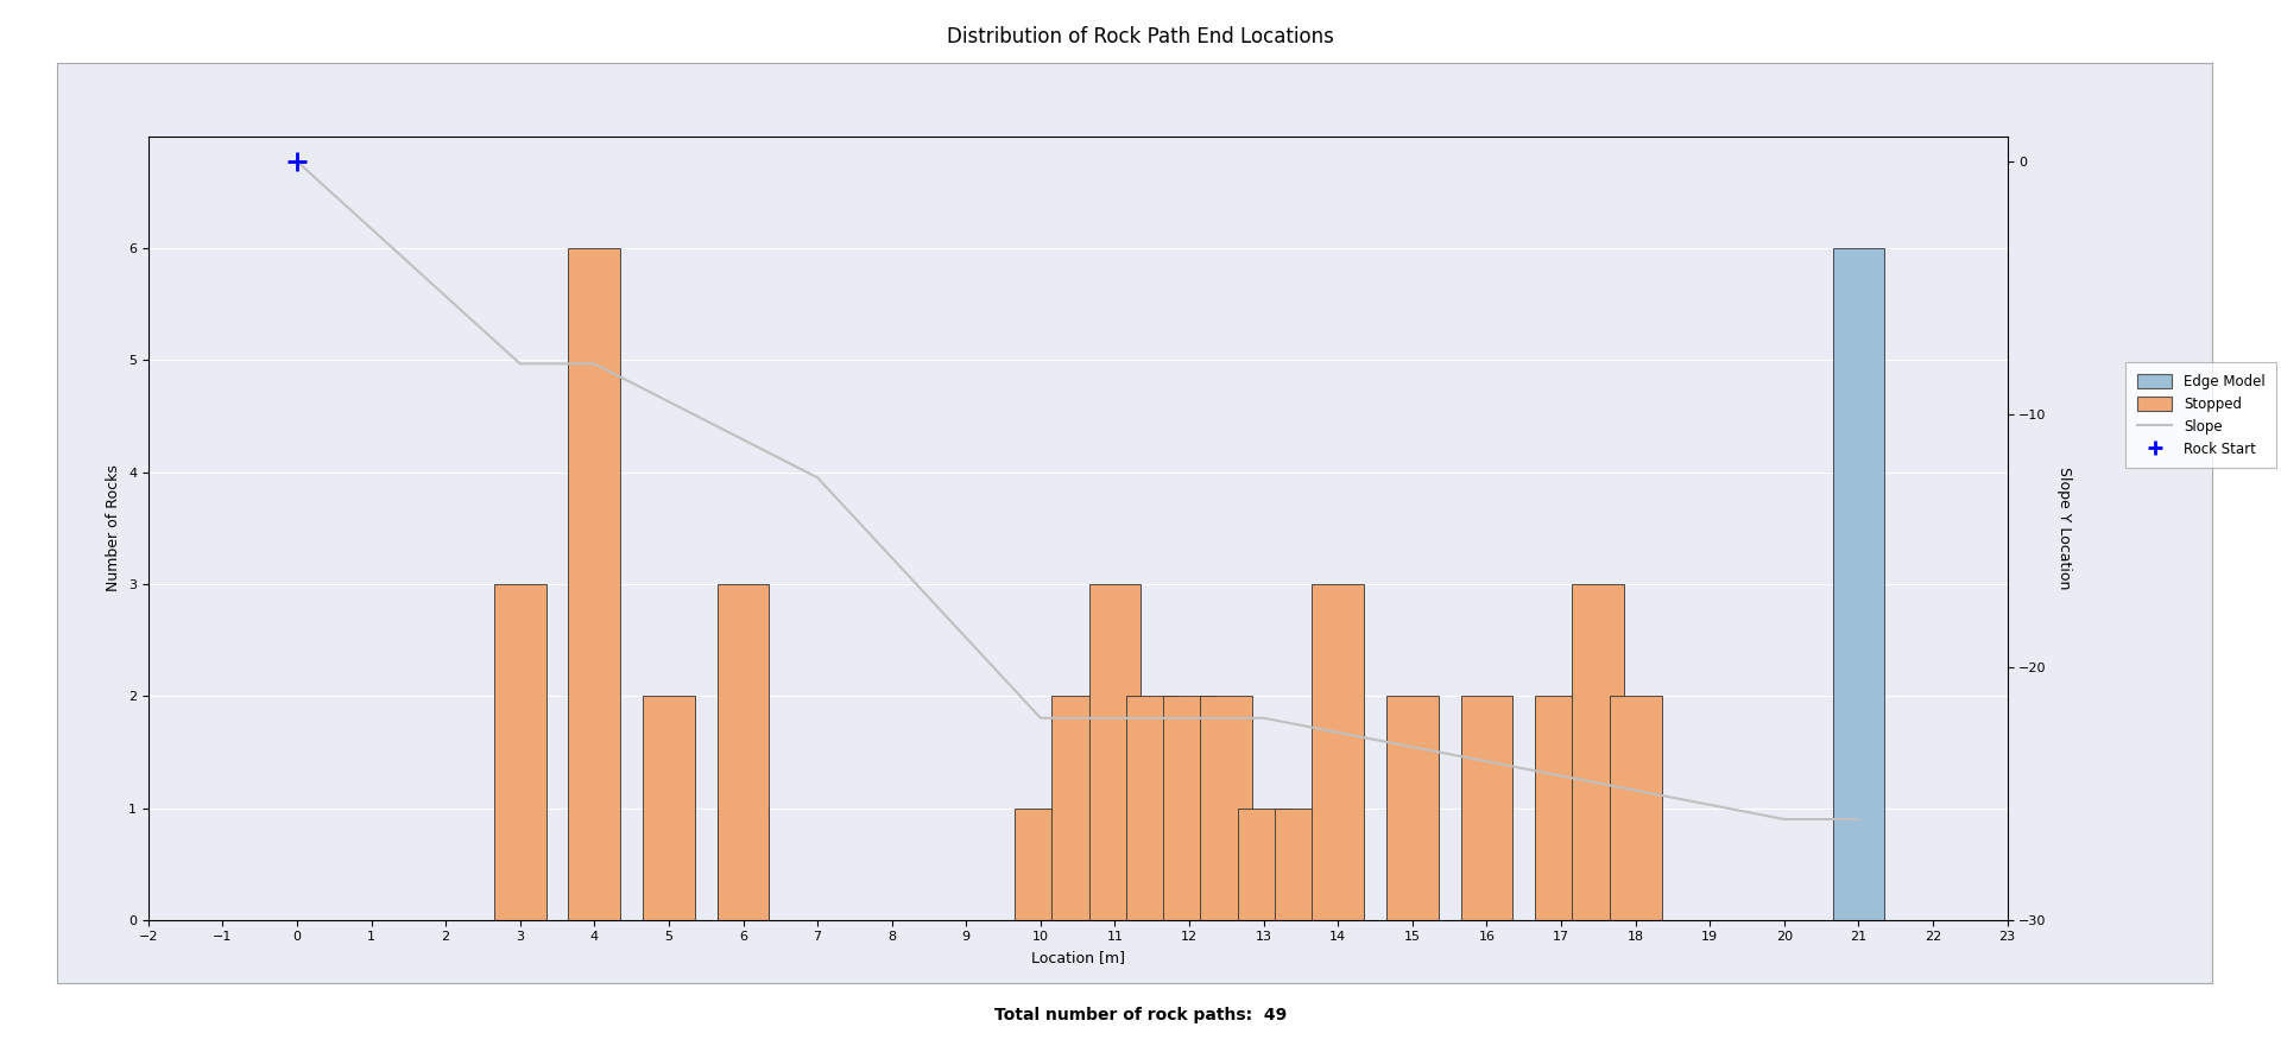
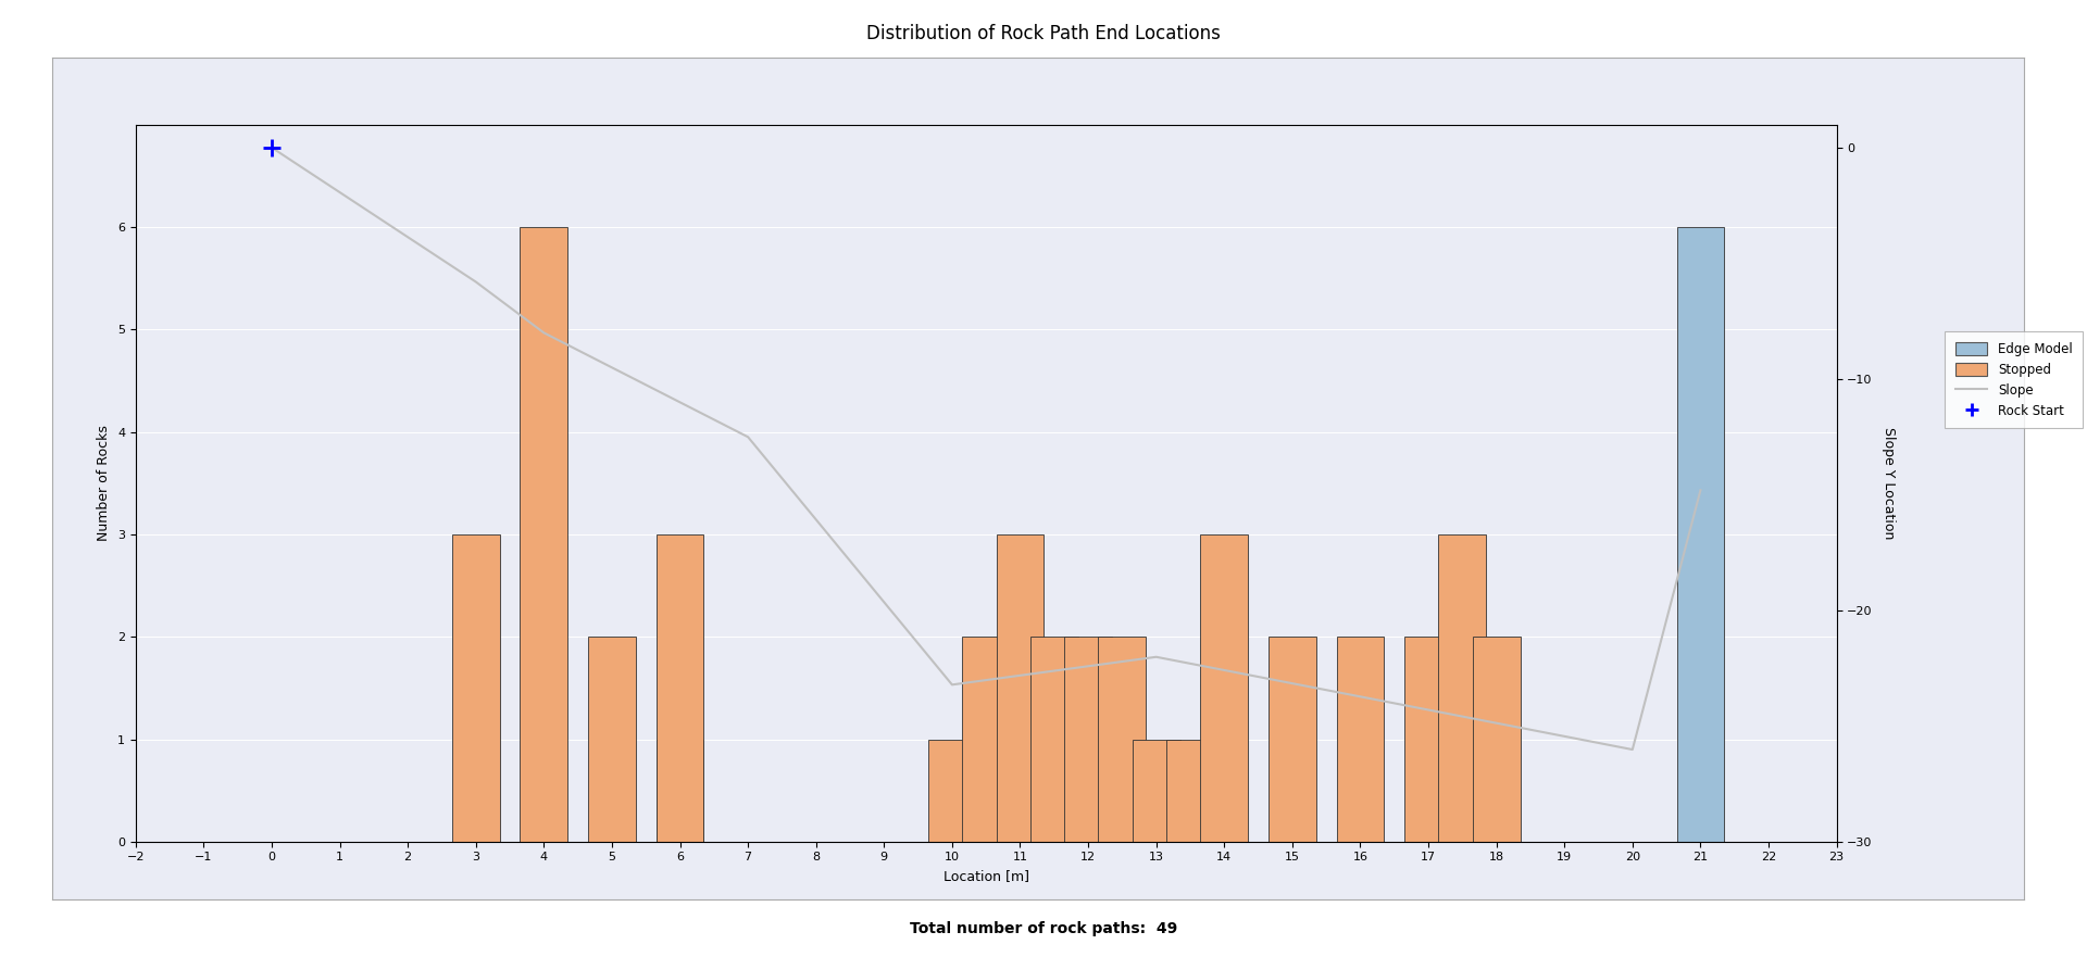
Slope/3: -8.0 -> -5.8
Slope/10: -22.0 -> -23.2
Slope/21: -26.0 -> -14.8
